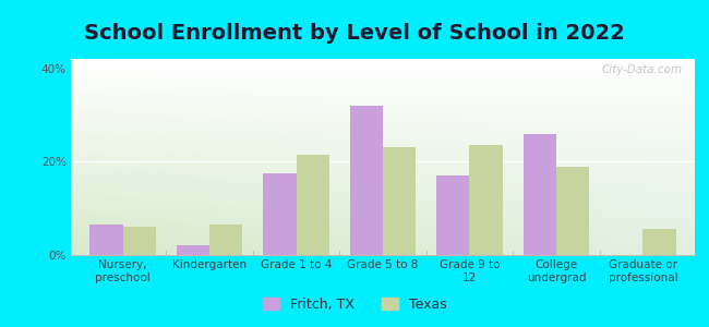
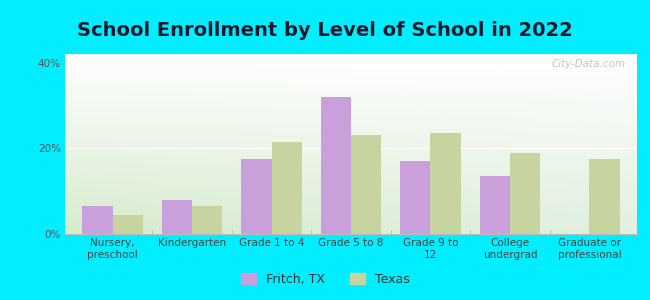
Texas/Nursery, preschool: 6.0% -> 4.5%
Fritch, TX/Kindergarten: 2.0% -> 8.0%
Fritch, TX/College undergrad: 26.0% -> 13.5%
Texas/Graduate or professional: 5.5% -> 17.5%
